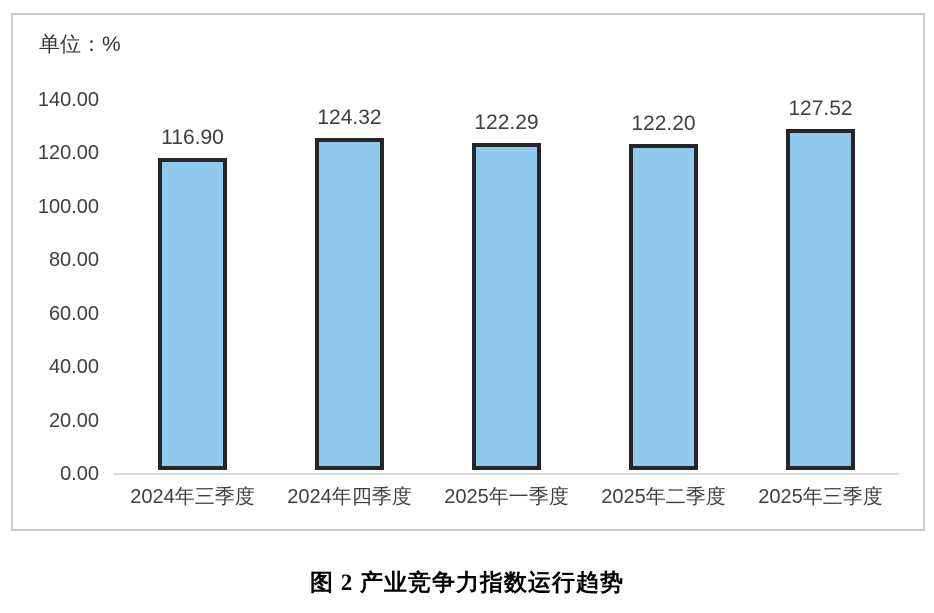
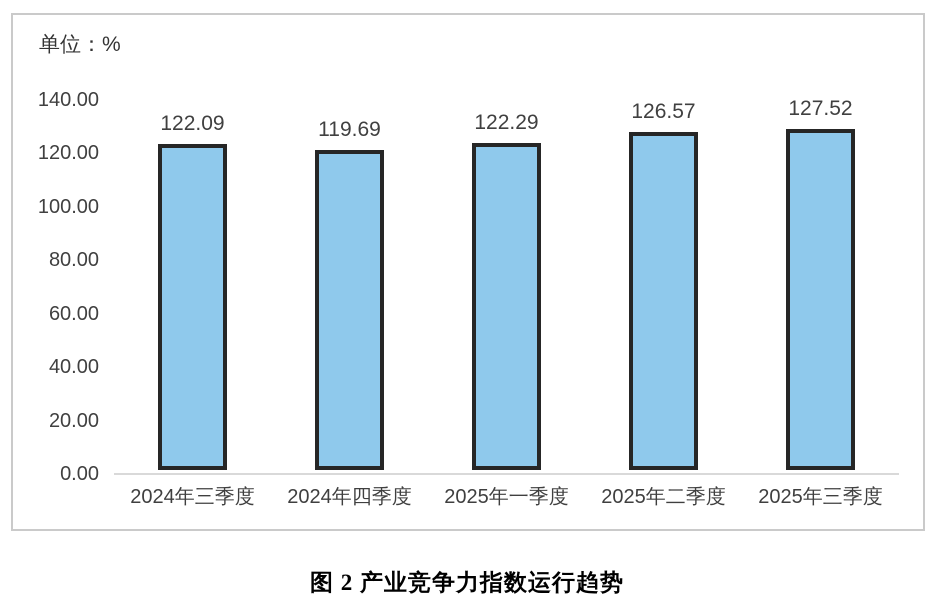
2024年三季度: 116.90 -> 122.09
2024年四季度: 124.32 -> 119.69
2025年二季度: 122.20 -> 126.57
